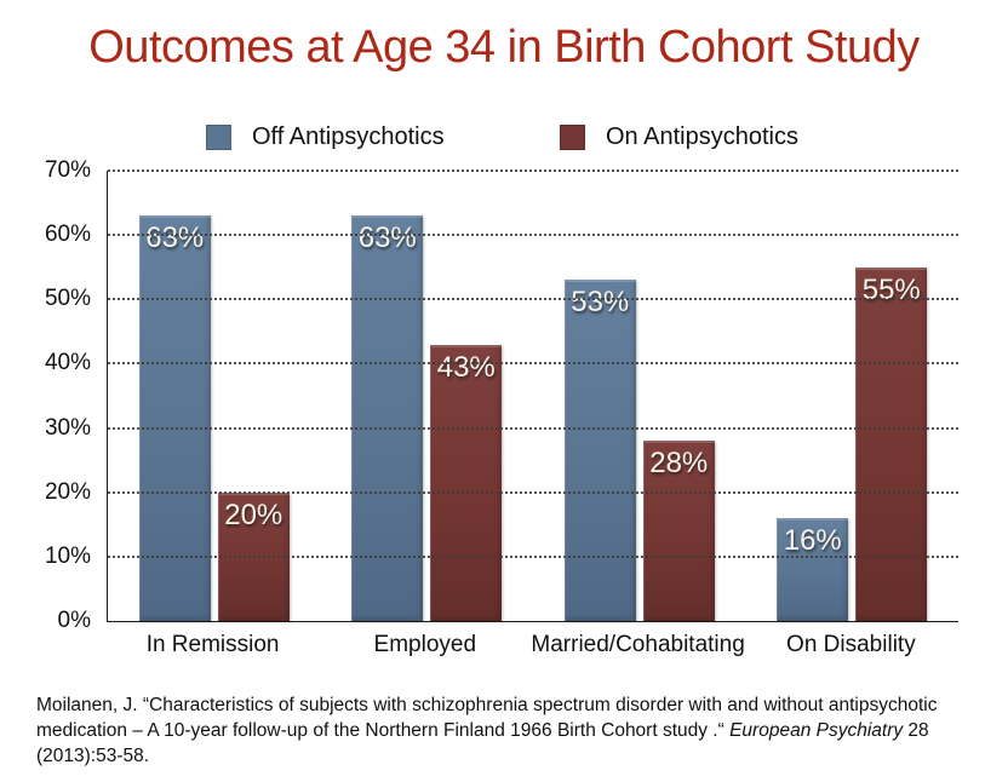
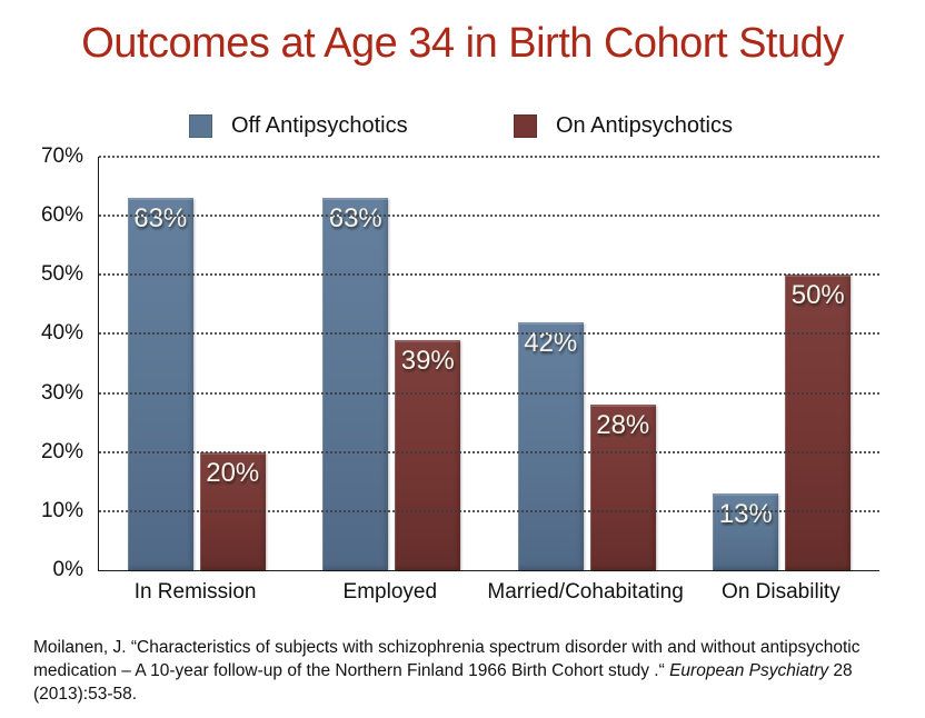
On Antipsychotics/Employed: 43% -> 39%
Off Antipsychotics/Married/Cohabitating: 53% -> 42%
Off Antipsychotics/On Disability: 16% -> 13%
On Antipsychotics/On Disability: 55% -> 50%
